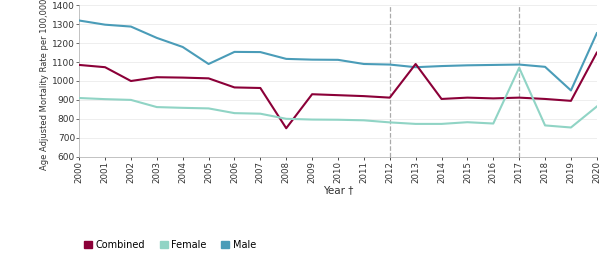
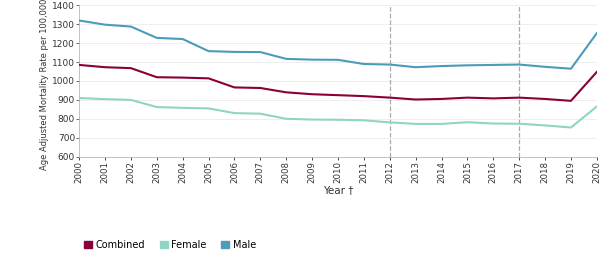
Combined/2002: 1000 -> 1070
Male/2004: 1180 -> 1220
Male/2005: 1090 -> 1160
Combined/2008: 750 -> 940
Combined/2013: 1090 -> 900
Female/2017: 1070 -> 770
Male/2019: 950 -> 1060
Combined/2020: 1150 -> 1050
